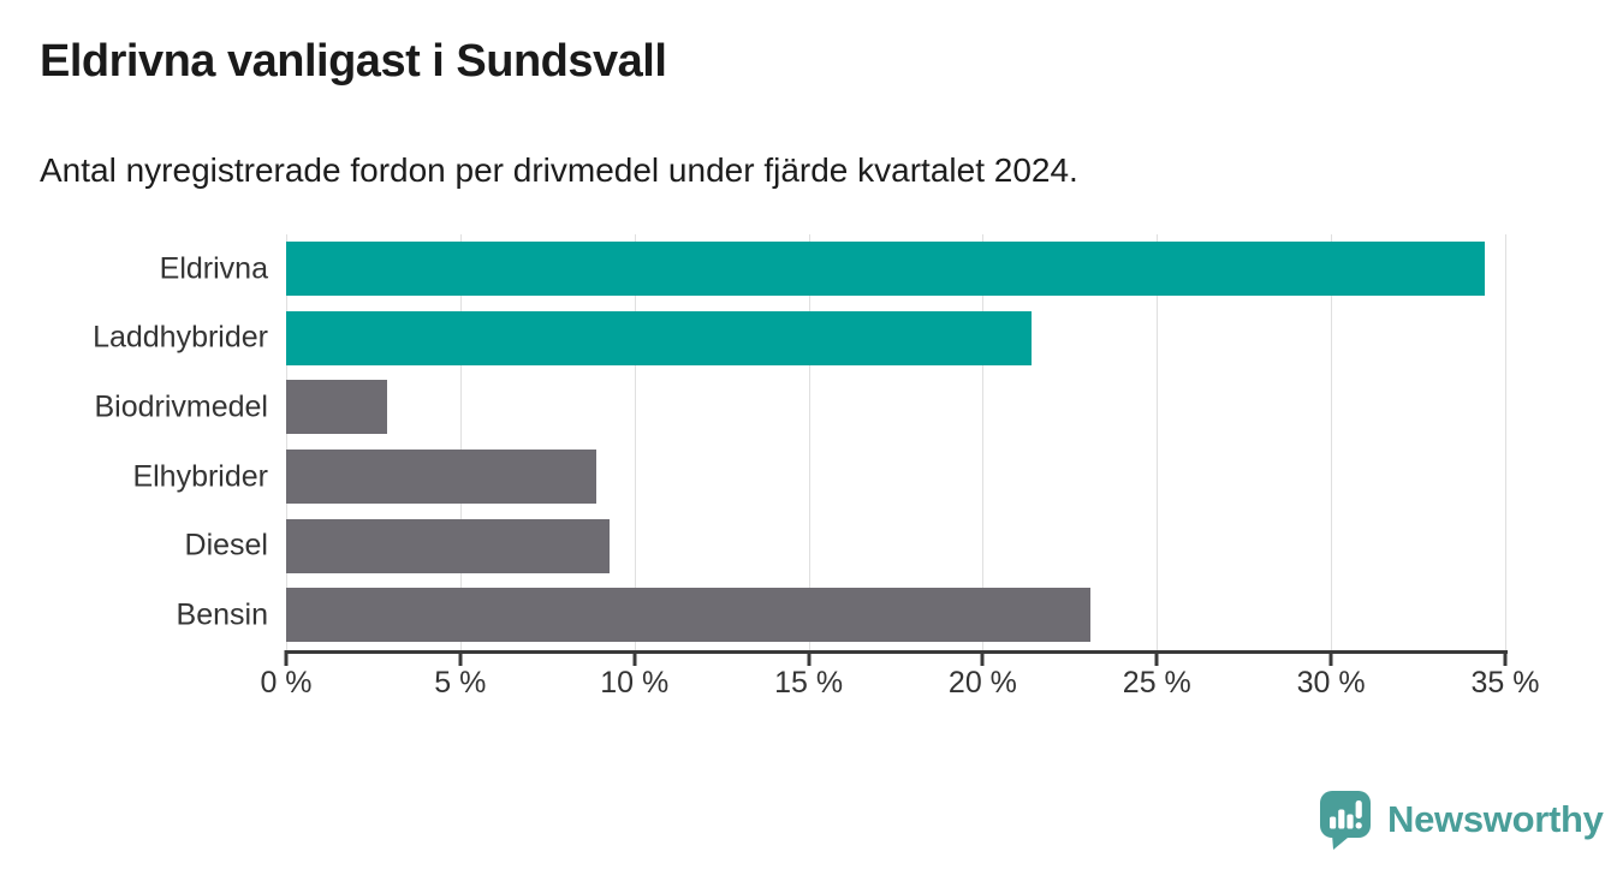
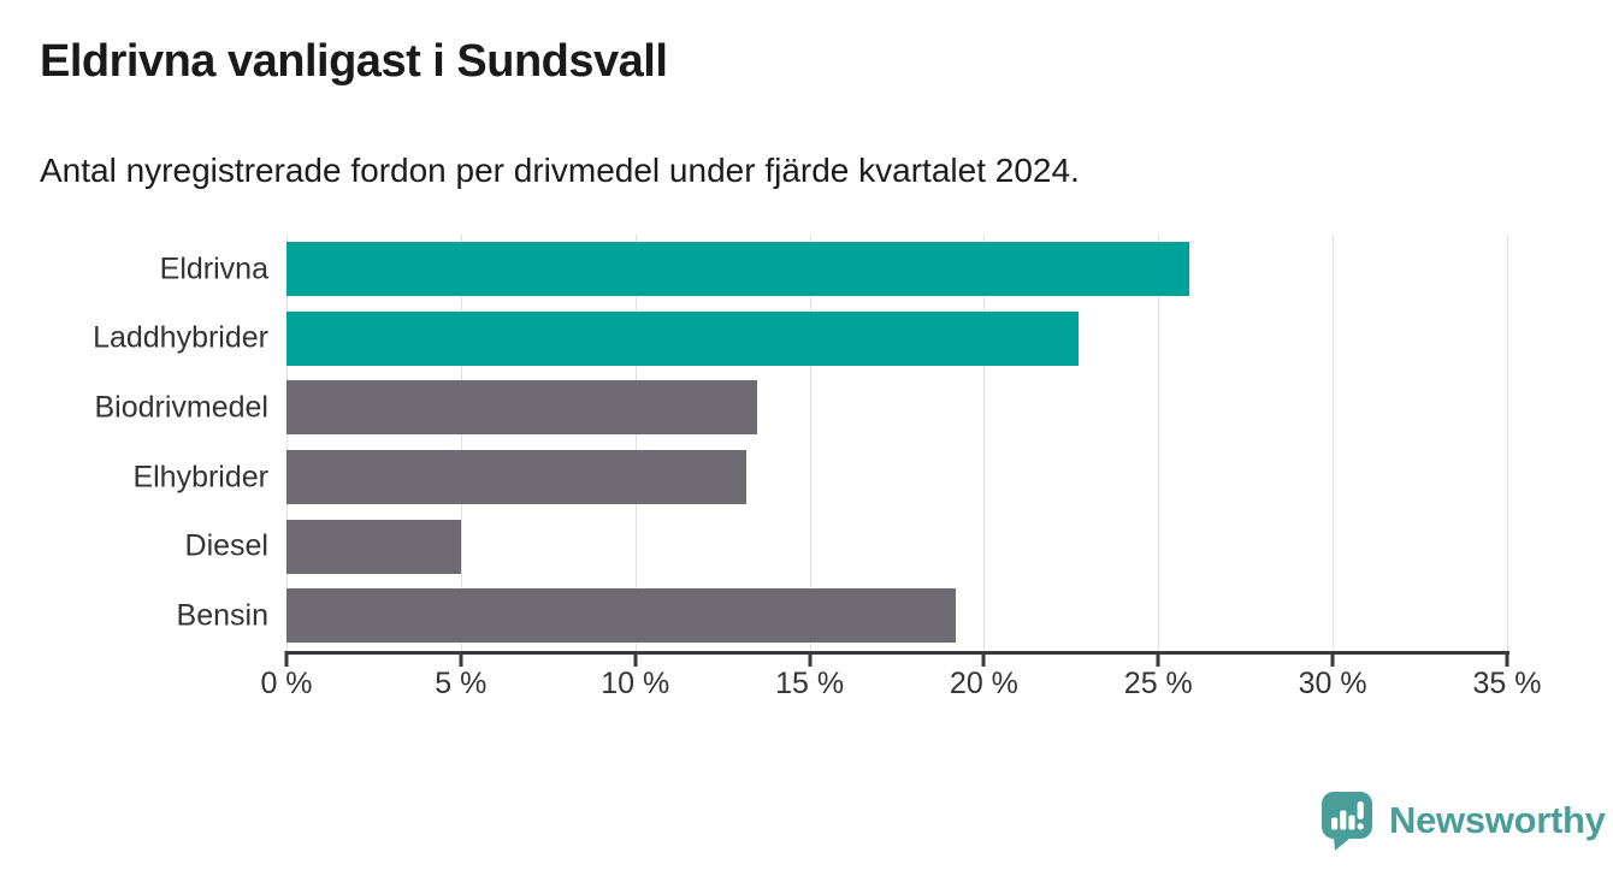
Eldrivna: 34.4% -> 25.9%
Laddhybrider: 21.4% -> 22.7%
Biodrivmedel: 2.9% -> 13.5%
Elhybrider: 8.9% -> 13.2%
Diesel: 9.3% -> 5.0%
Bensin: 23.1% -> 19.2%
